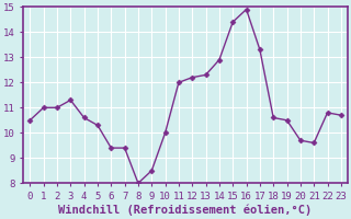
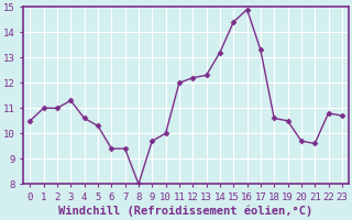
9: 8.5 -> 9.7
14: 12.9 -> 13.2
